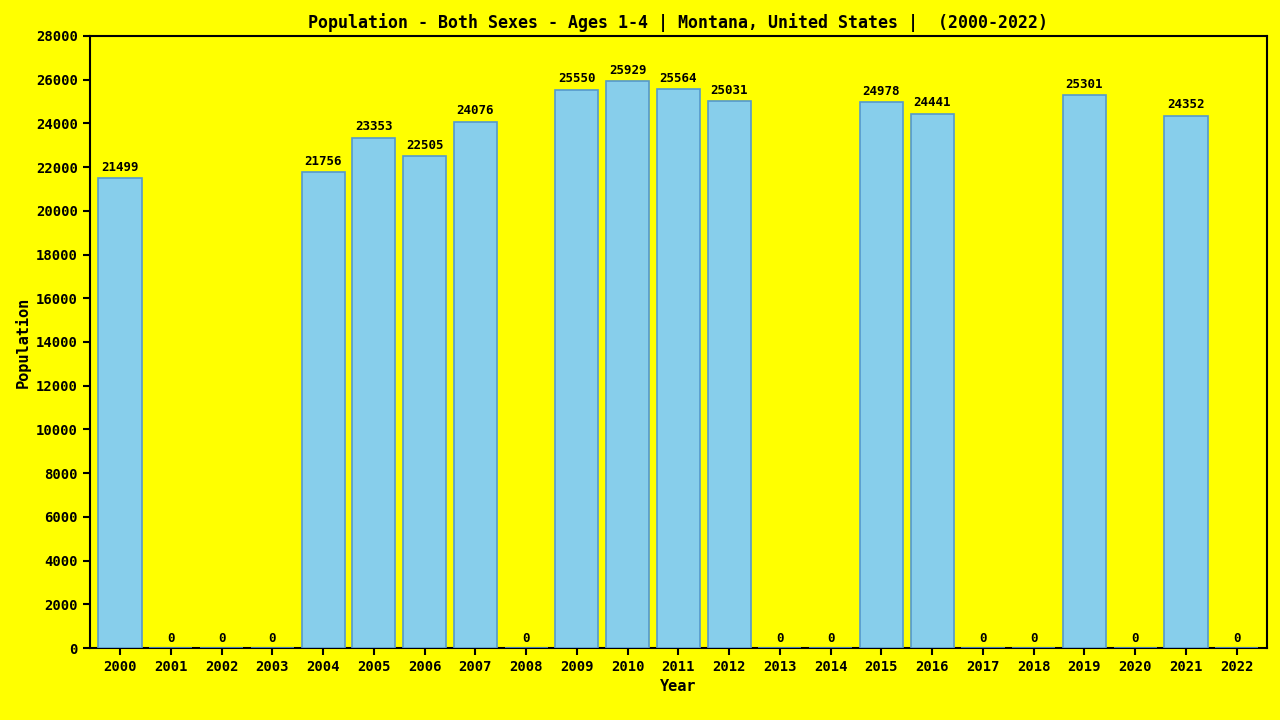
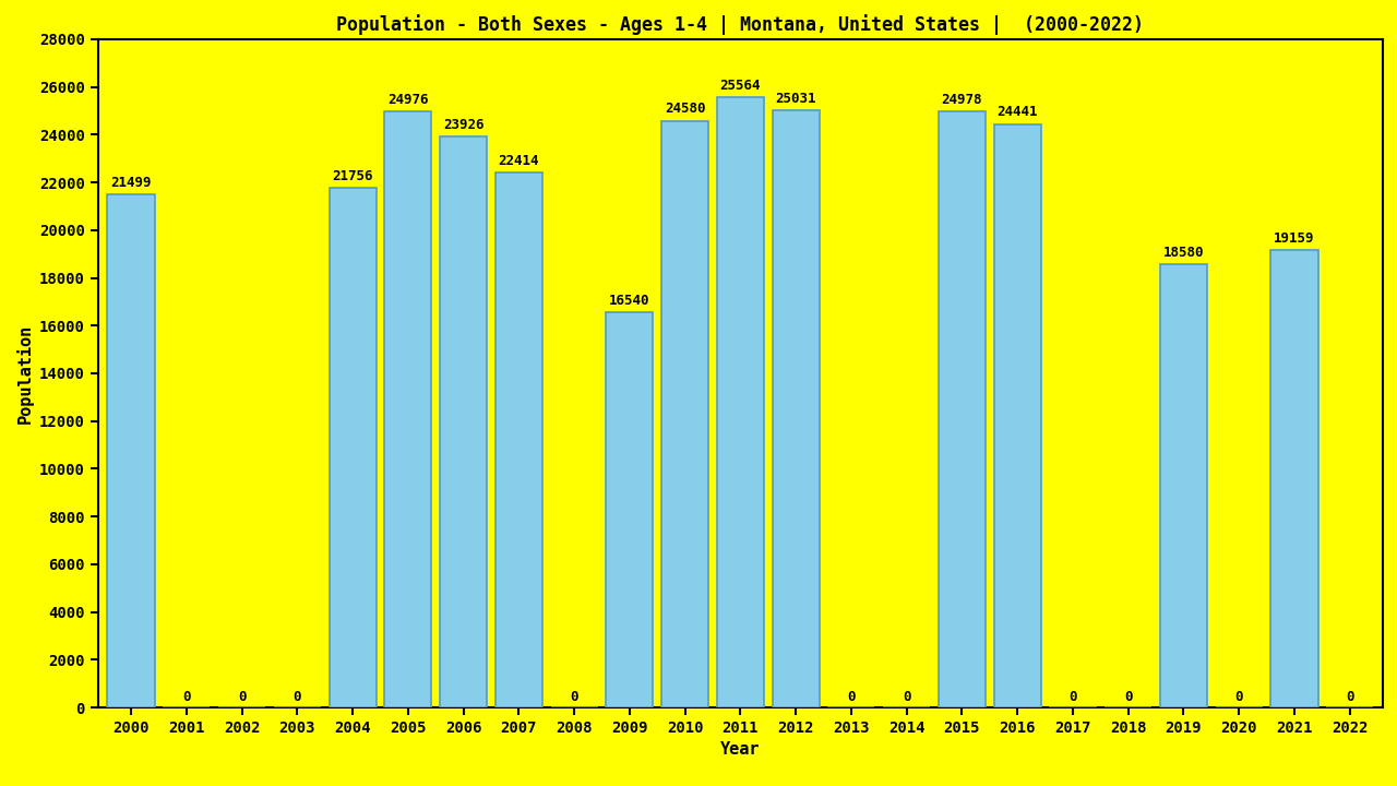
2005: 23353 -> 24976
2006: 22505 -> 23926
2007: 24076 -> 22414
2009: 25550 -> 16540
2010: 25929 -> 24580
2019: 25301 -> 18580
2021: 24352 -> 19159
